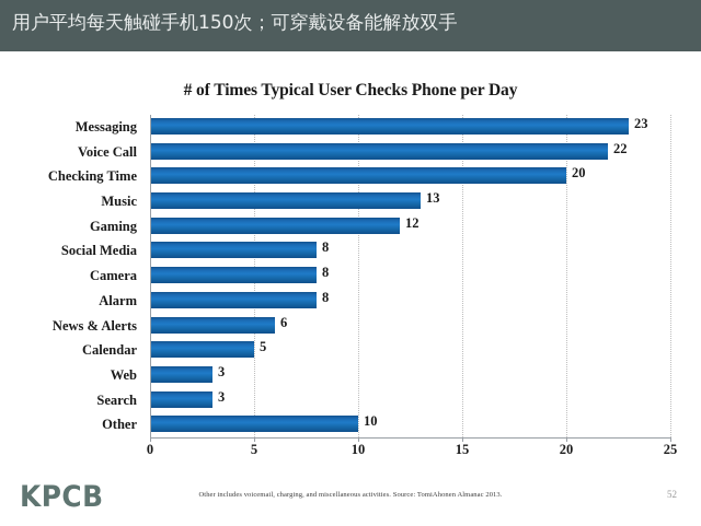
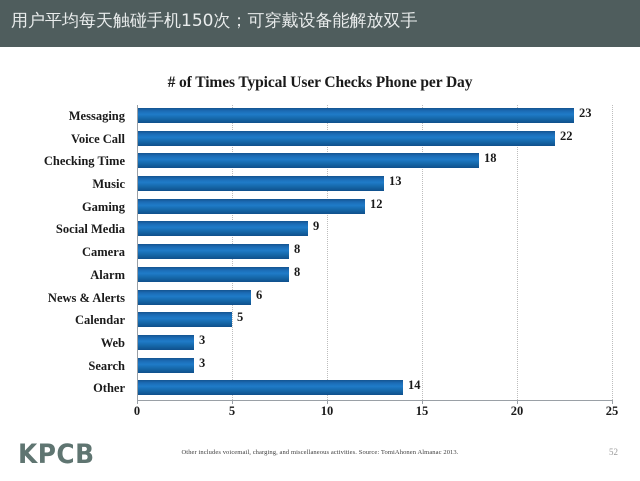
Checking Time: 20 -> 18
Social Media: 8 -> 9
Other: 10 -> 14
